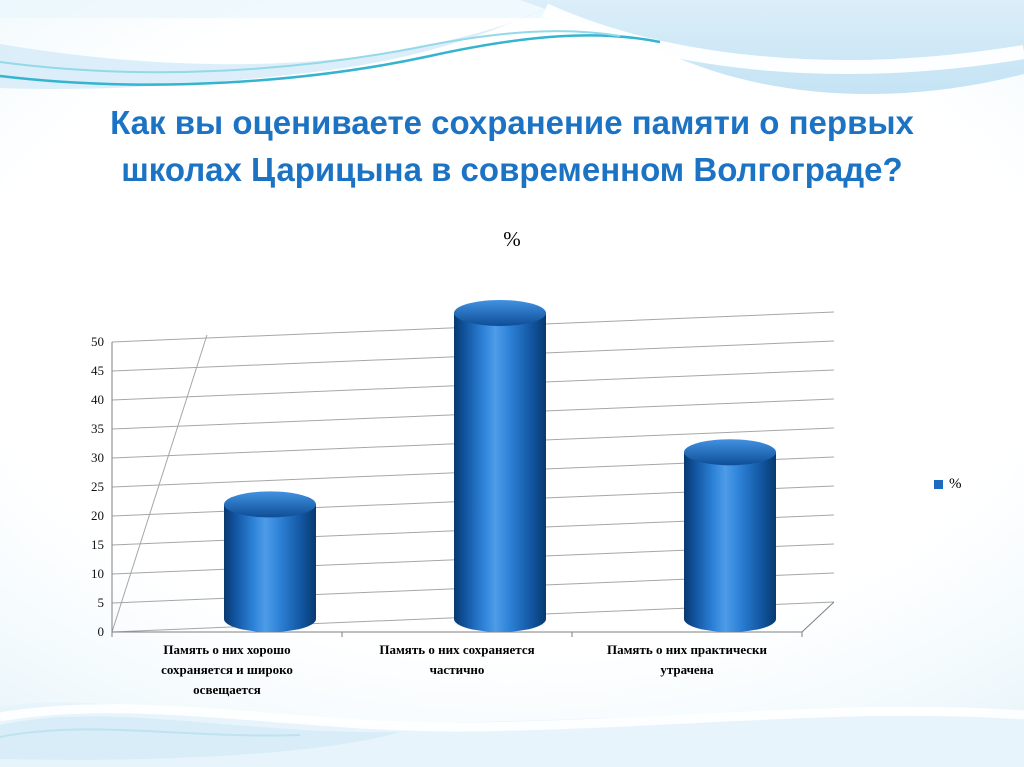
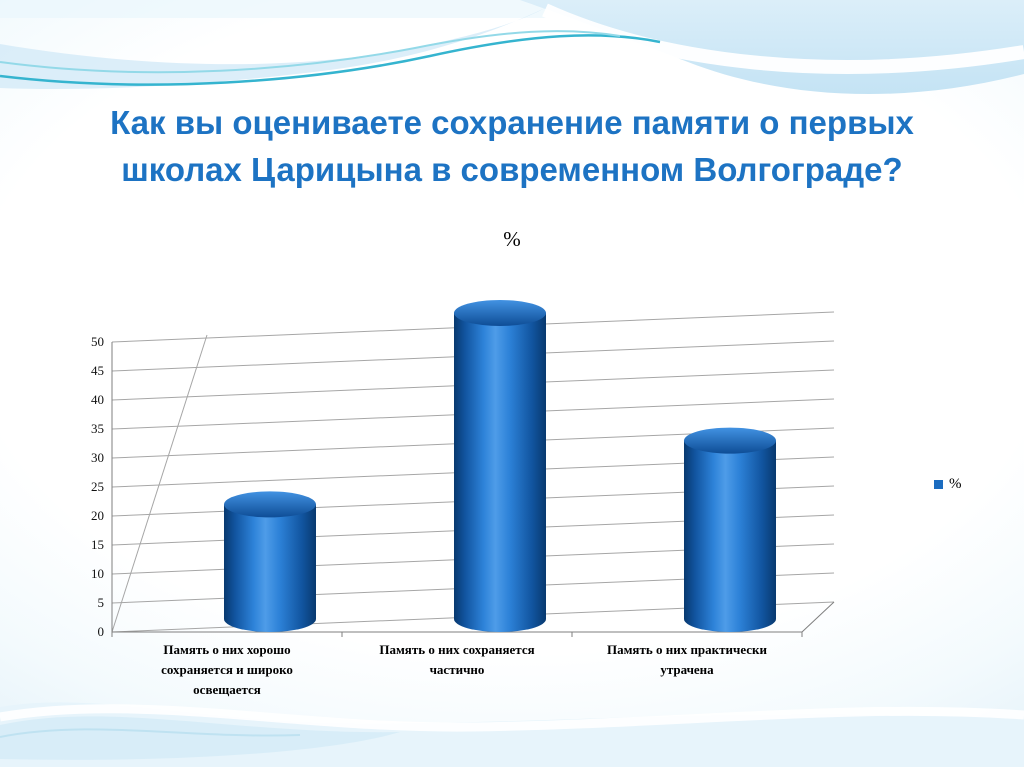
Память о них практически утрачена: 31 -> 33
